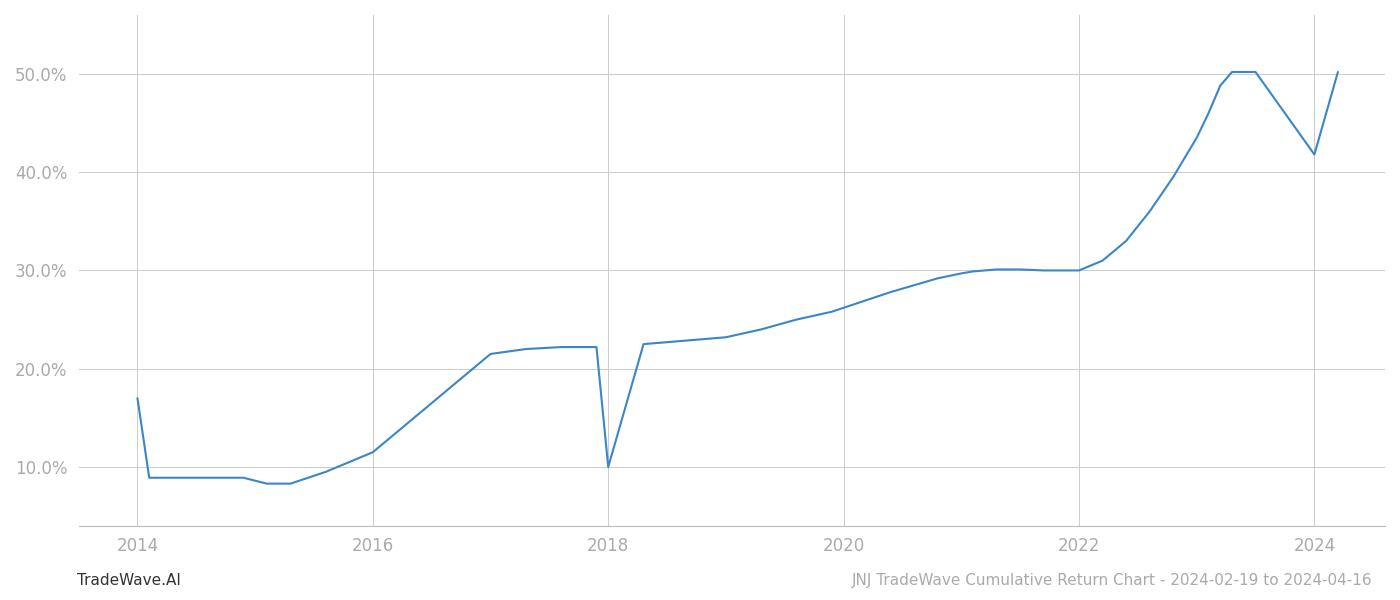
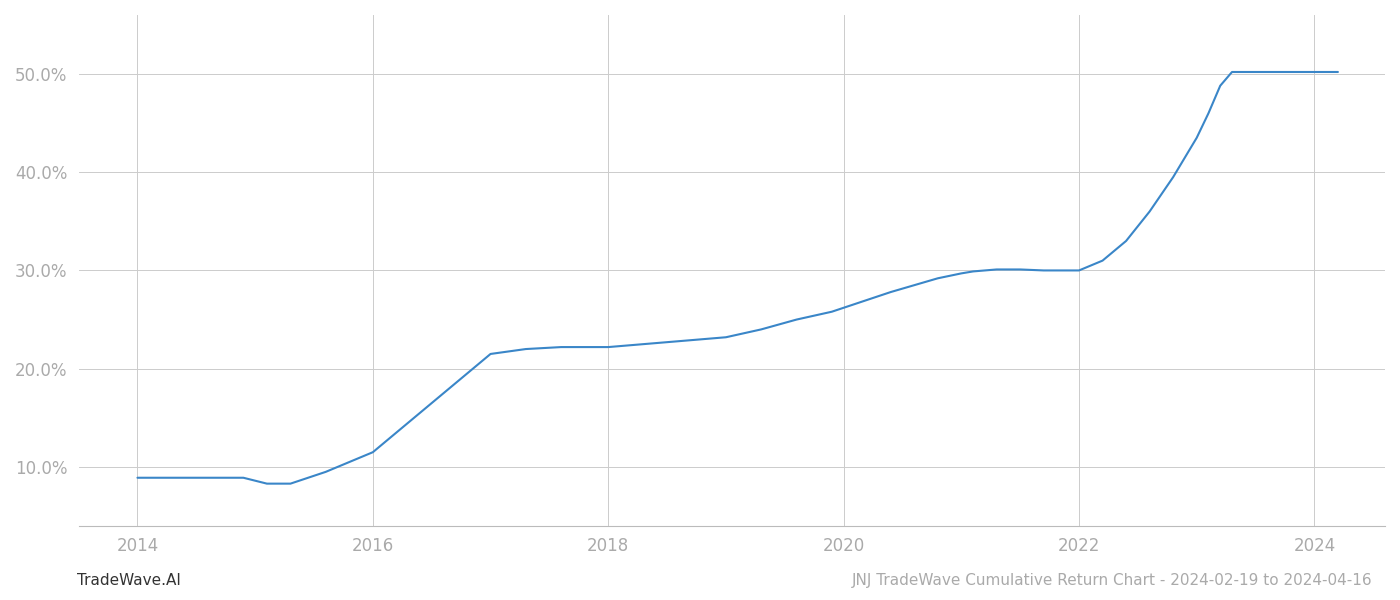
2014: 17.0% -> 8.9%
2018: 10.0% -> 22.2%
2024: 41.8% -> 50.2%
